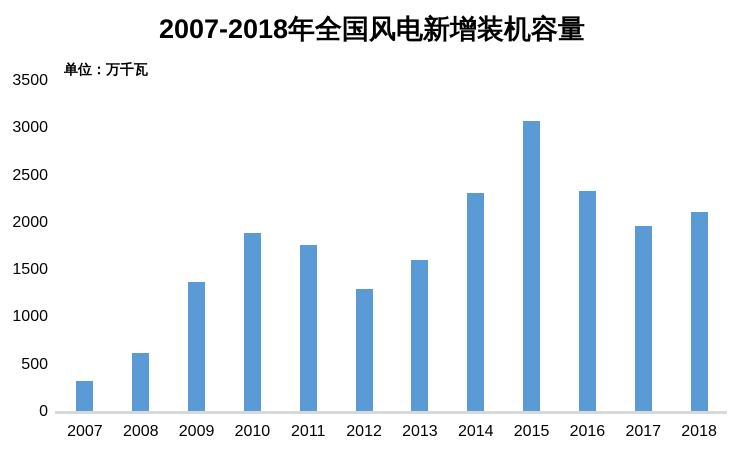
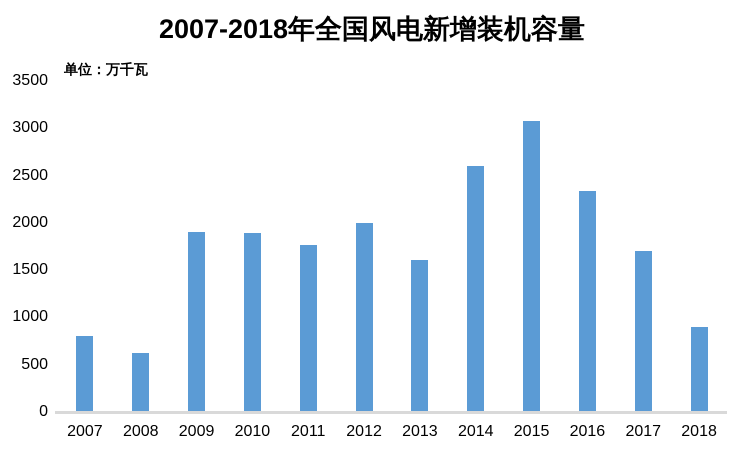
2007: 300 -> 800
2009: 1400 -> 1900
2012: 1300 -> 2000
2014: 2300 -> 2600
2017: 2000 -> 1700
2018: 2100 -> 900
